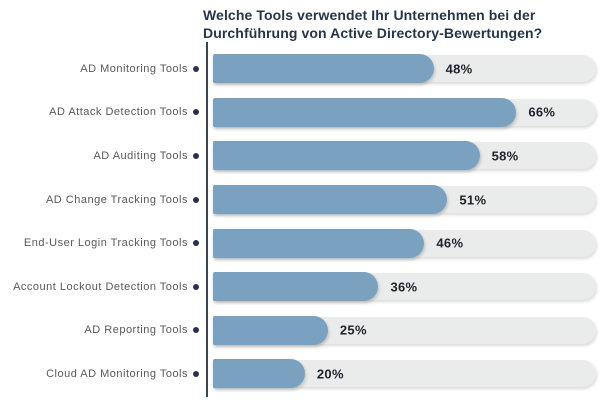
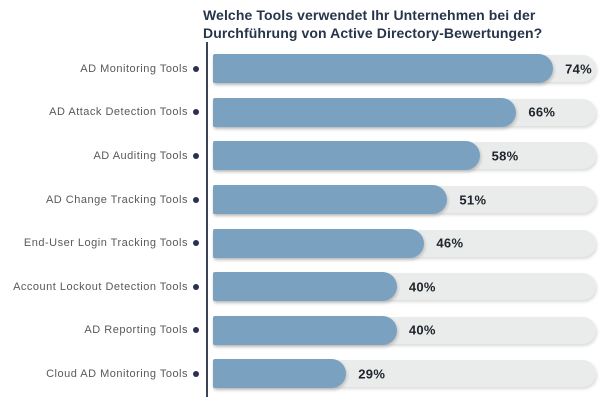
AD Monitoring Tools: 48% -> 74%
Account Lockout Detection Tools: 36% -> 40%
AD Reporting Tools: 25% -> 40%
Cloud AD Monitoring Tools: 20% -> 29%
